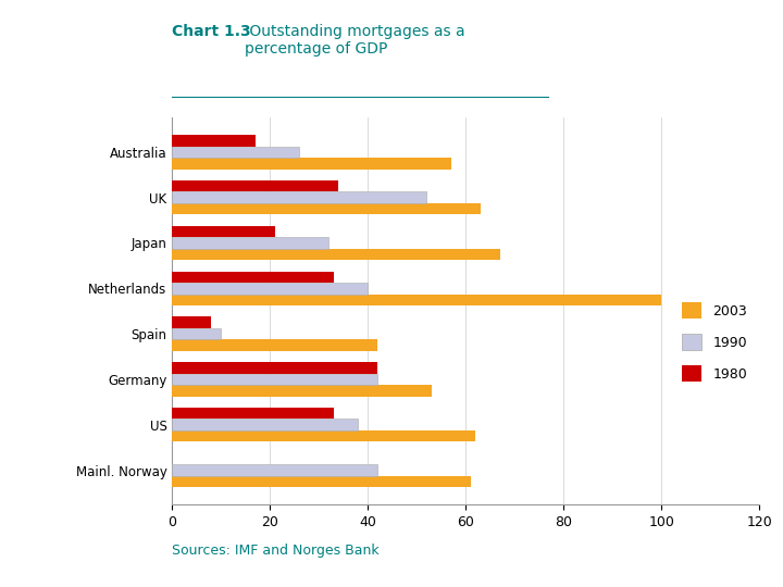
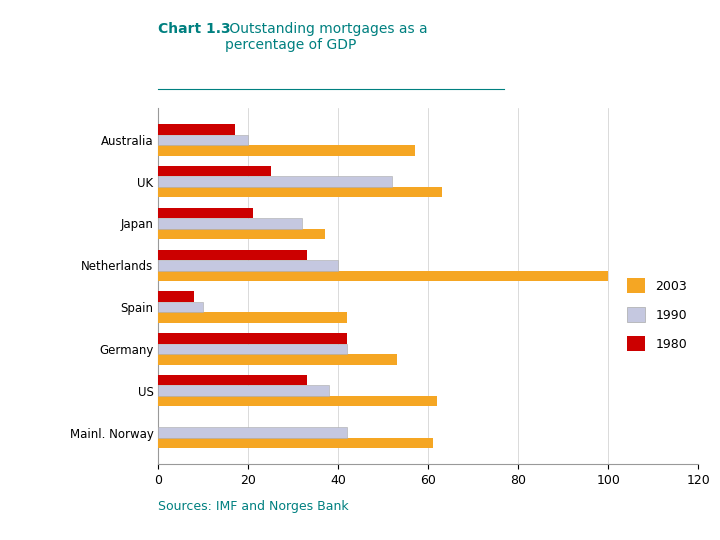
1990/Australia: 26 -> 20
1980/UK: 34 -> 25
2003/Japan: 67 -> 37
